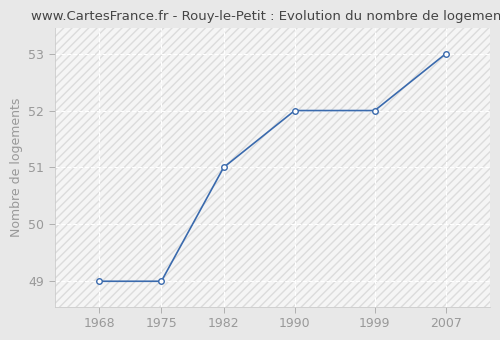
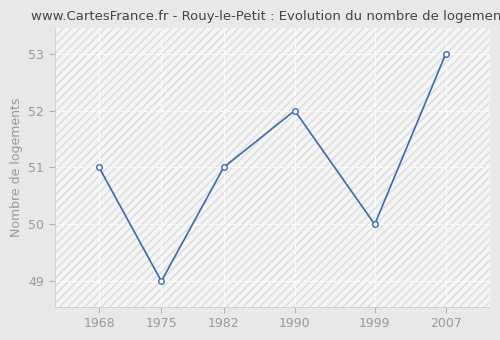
1968: 49 -> 51
1999: 52 -> 50
